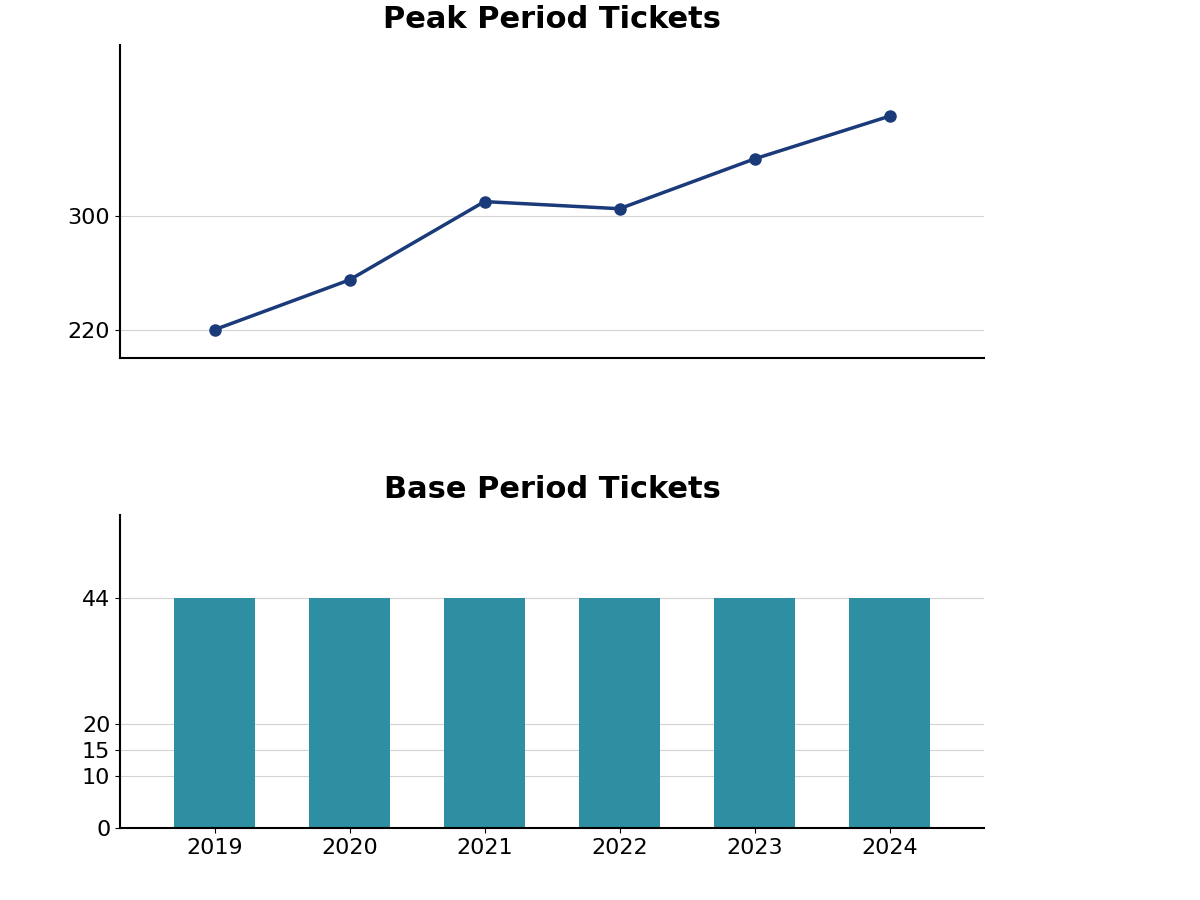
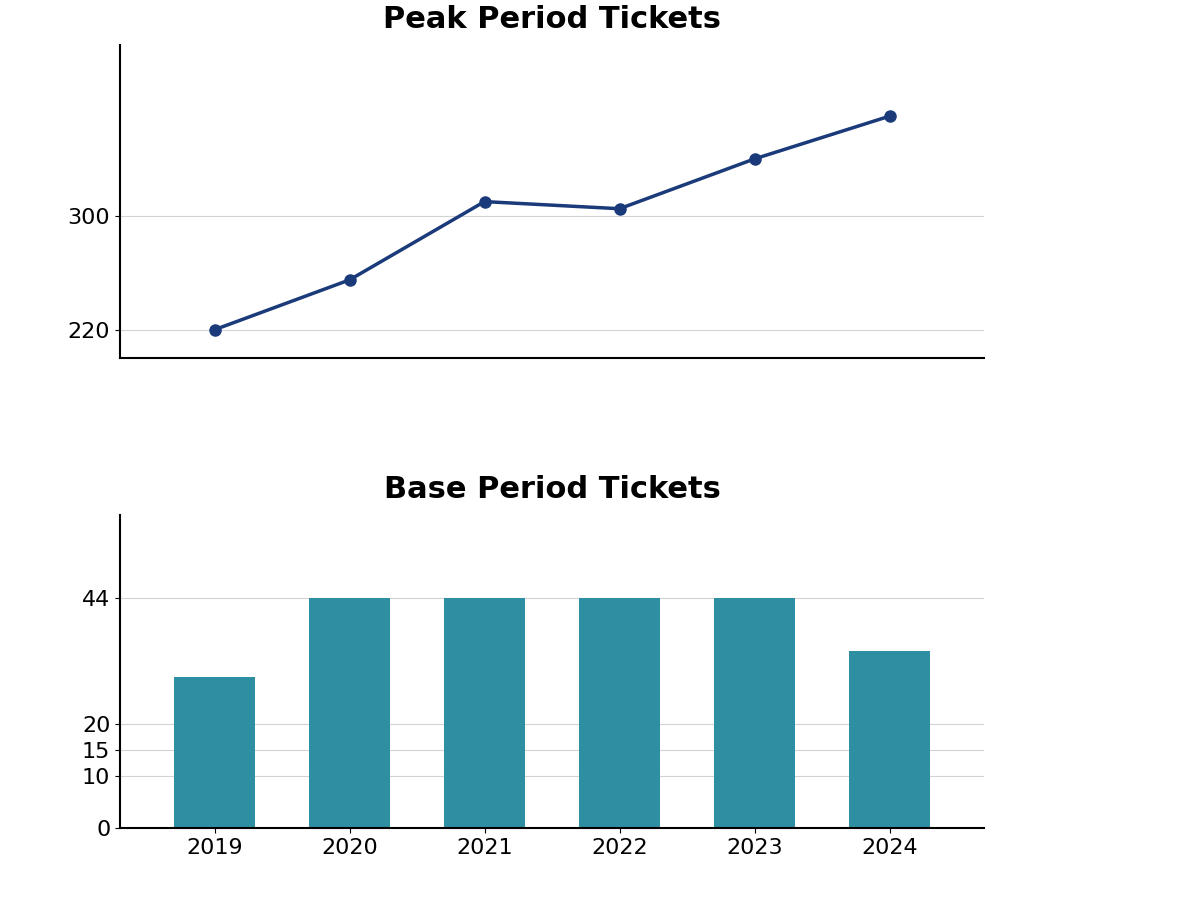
Base Period Tickets/2019: 44 -> 29
Base Period Tickets/2024: 44 -> 34
